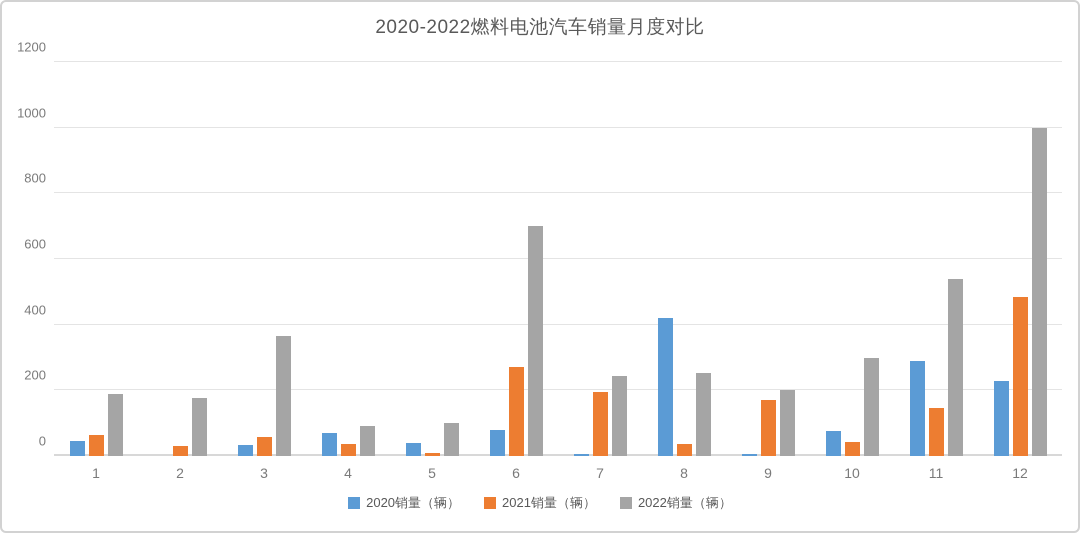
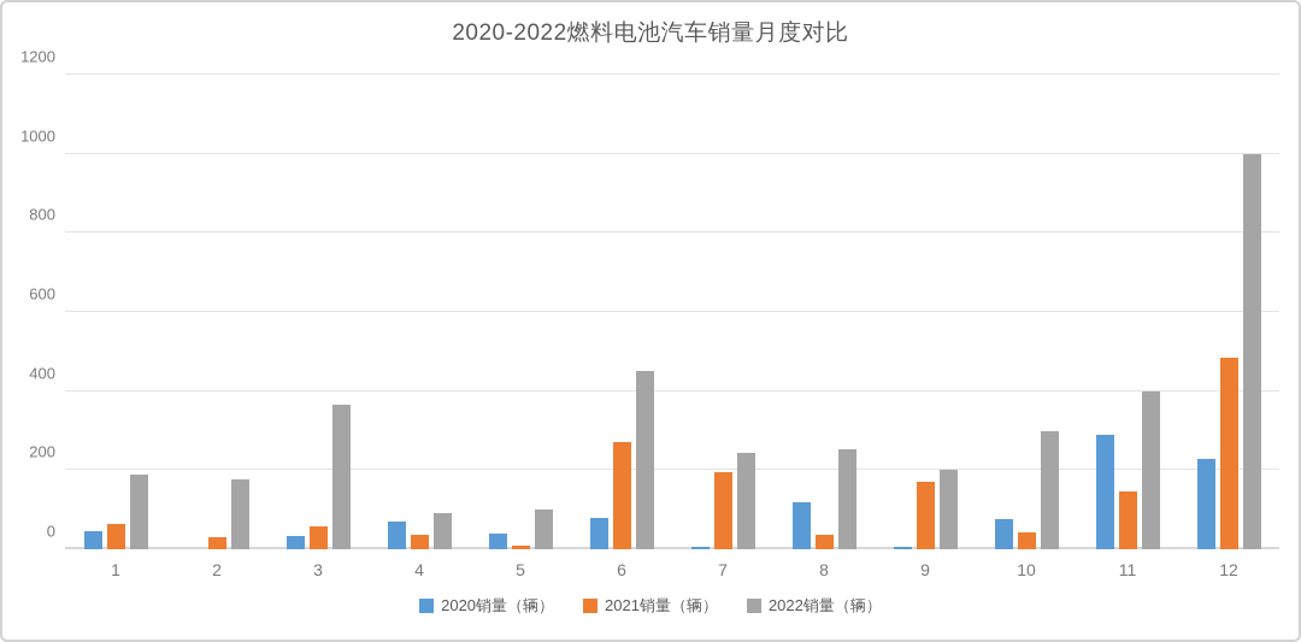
2022销量（辆）/6: 700 -> 450
2020销量（辆）/8: 420 -> 120
2022销量（辆）/11: 540 -> 400
